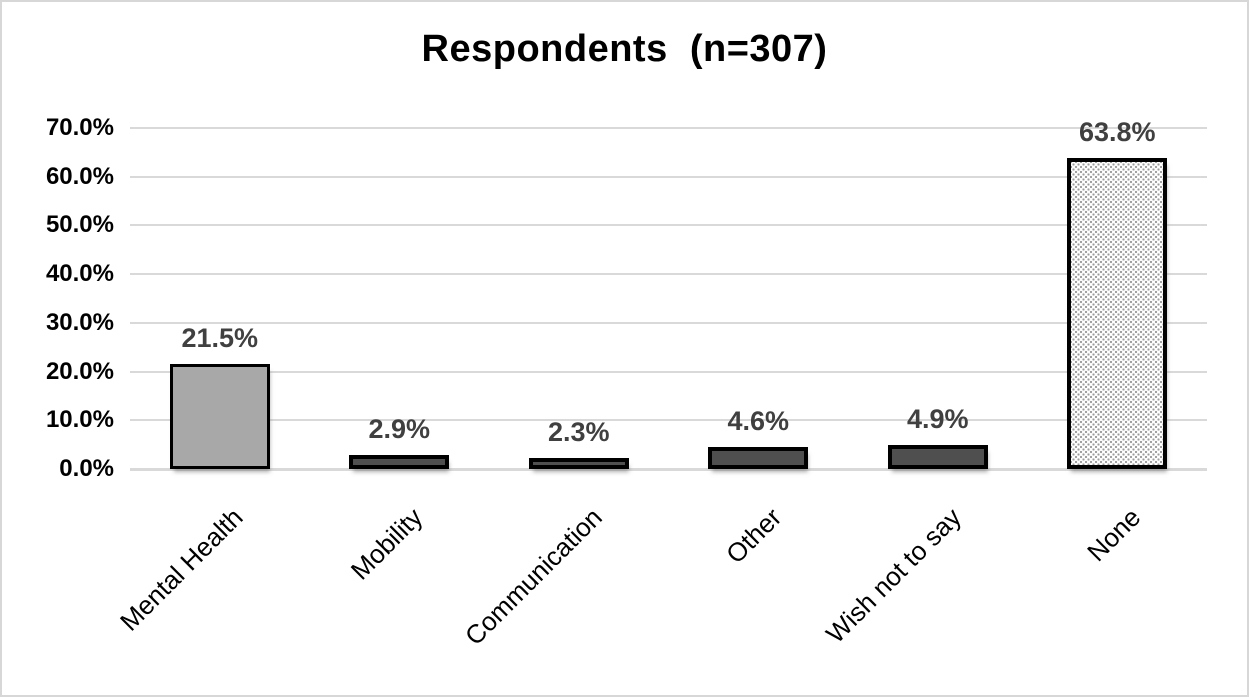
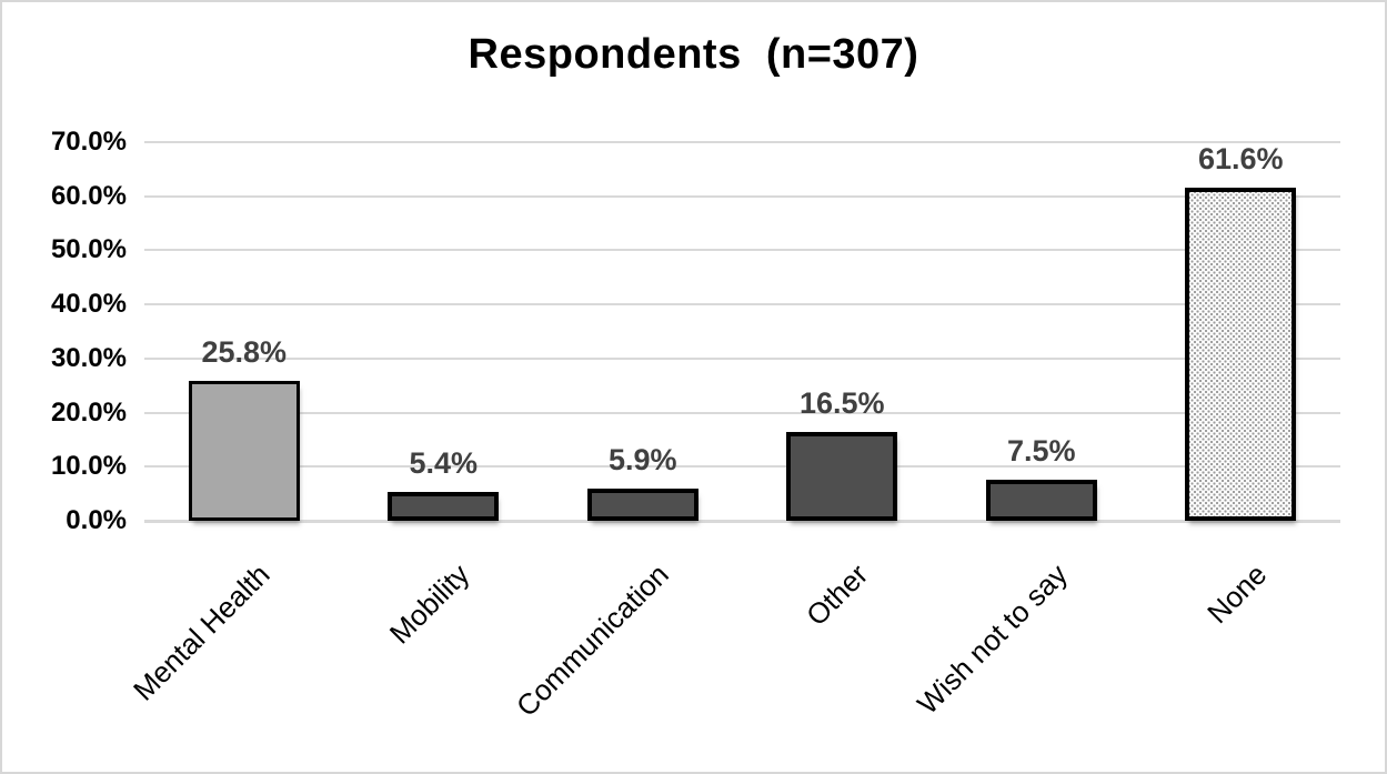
Mental Health: 21.5% -> 25.8%
Mobility: 2.9% -> 5.4%
Communication: 2.3% -> 5.9%
Other: 4.6% -> 16.5%
Wish not to say: 4.9% -> 7.5%
None: 63.8% -> 61.6%
